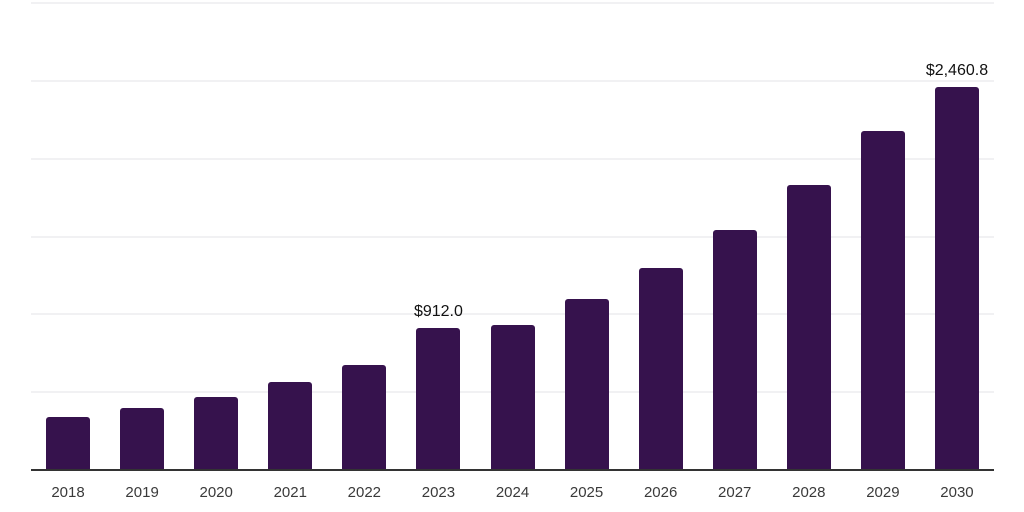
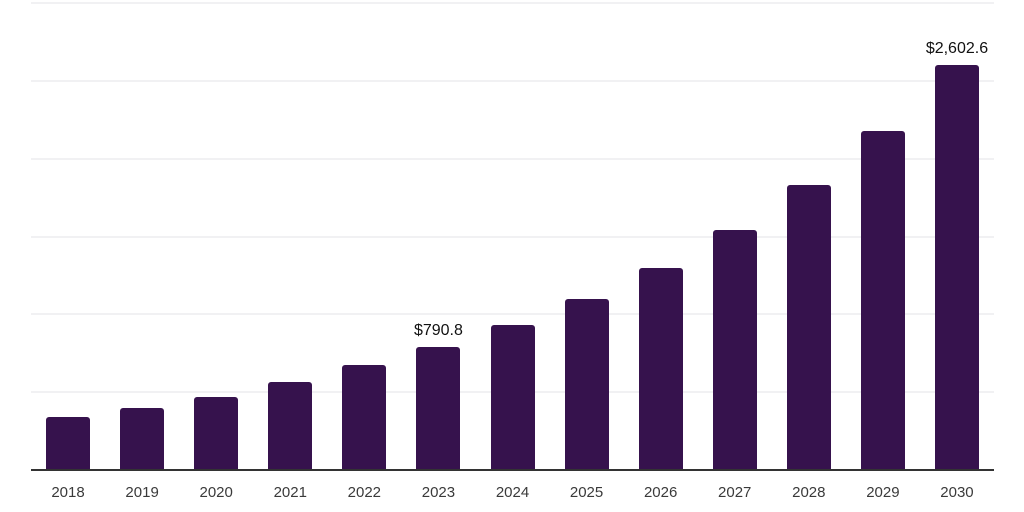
2023: $912.0 -> $790.8
2030: $2,460.8 -> $2,602.6
